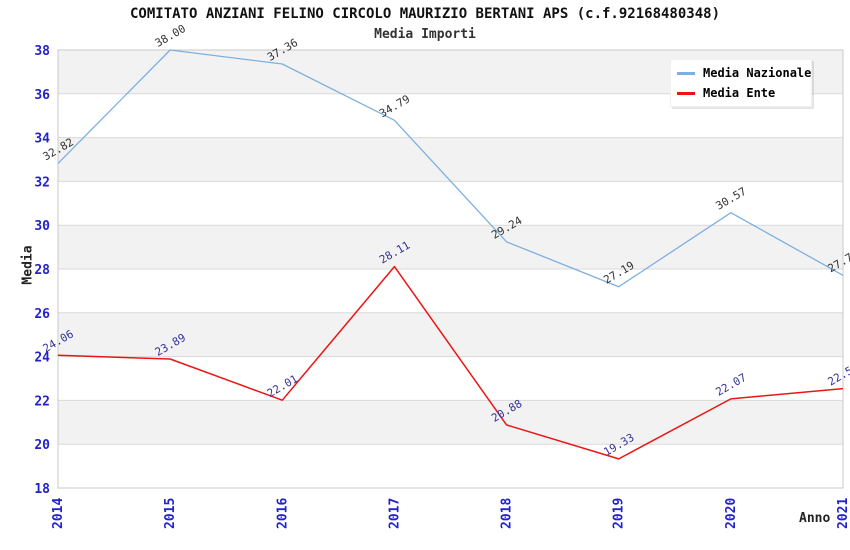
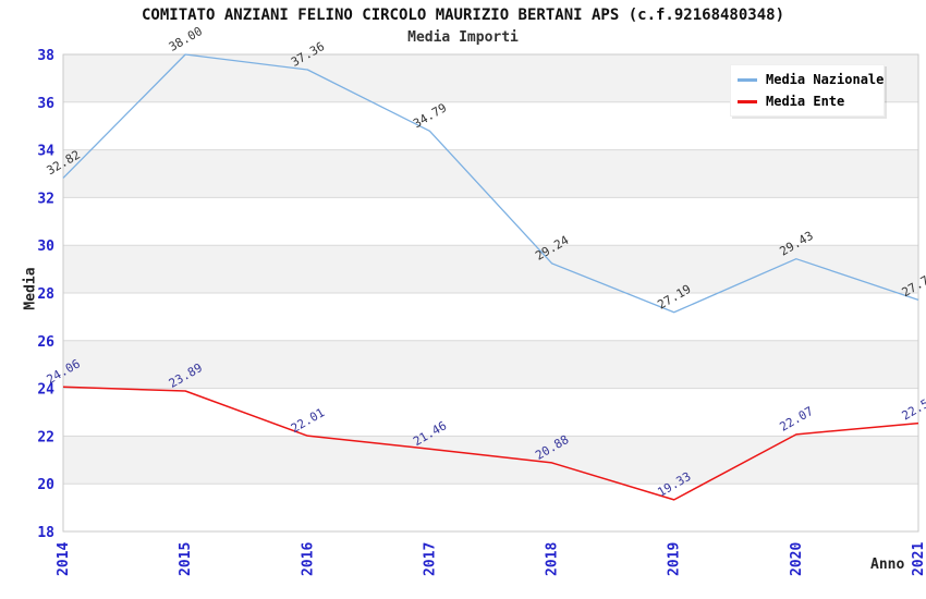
Media Ente/2017: 28.11 -> 21.46
Media Nazionale/2020: 30.57 -> 29.43
